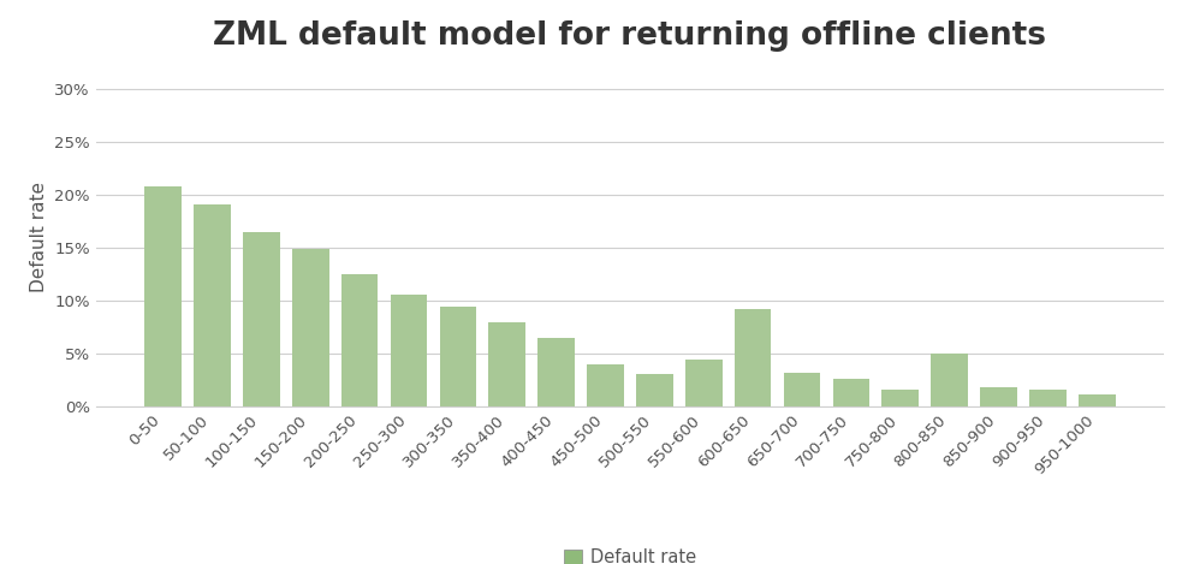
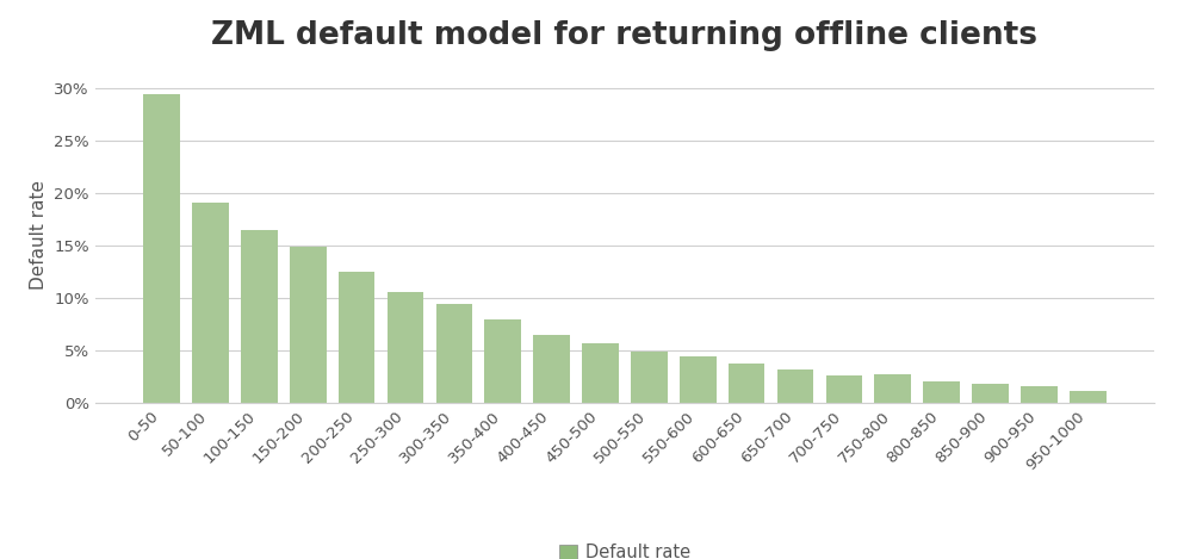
0-50: 20.8% -> 29.4%
450-500: 4.0% -> 5.7%
500-550: 3.0% -> 4.8%
600-650: 9.2% -> 3.7%
750-800: 1.6% -> 2.7%
800-850: 5.0% -> 2.0%
